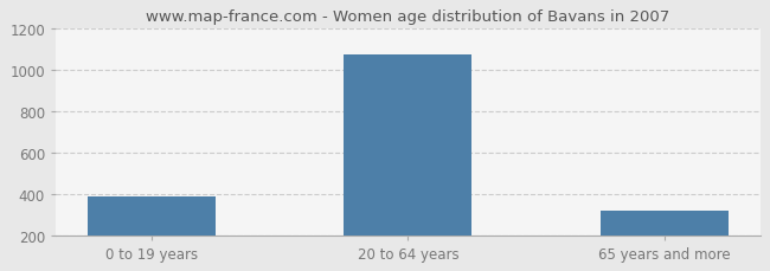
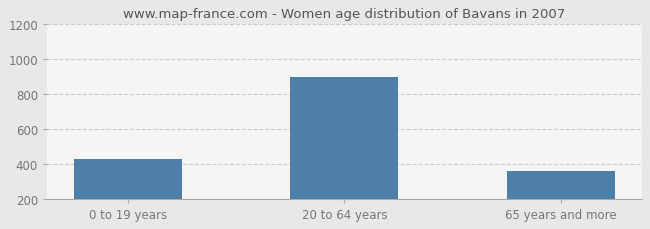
0 to 19 years: 390 -> 430
20 to 64 years: 1080 -> 900
65 years and more: 320 -> 360
